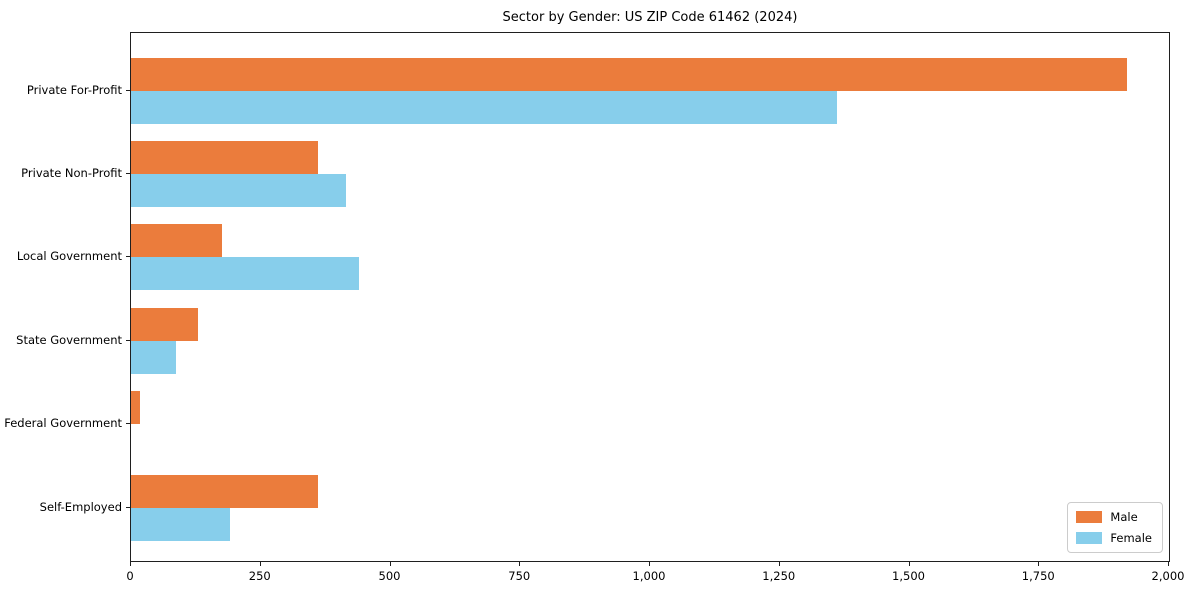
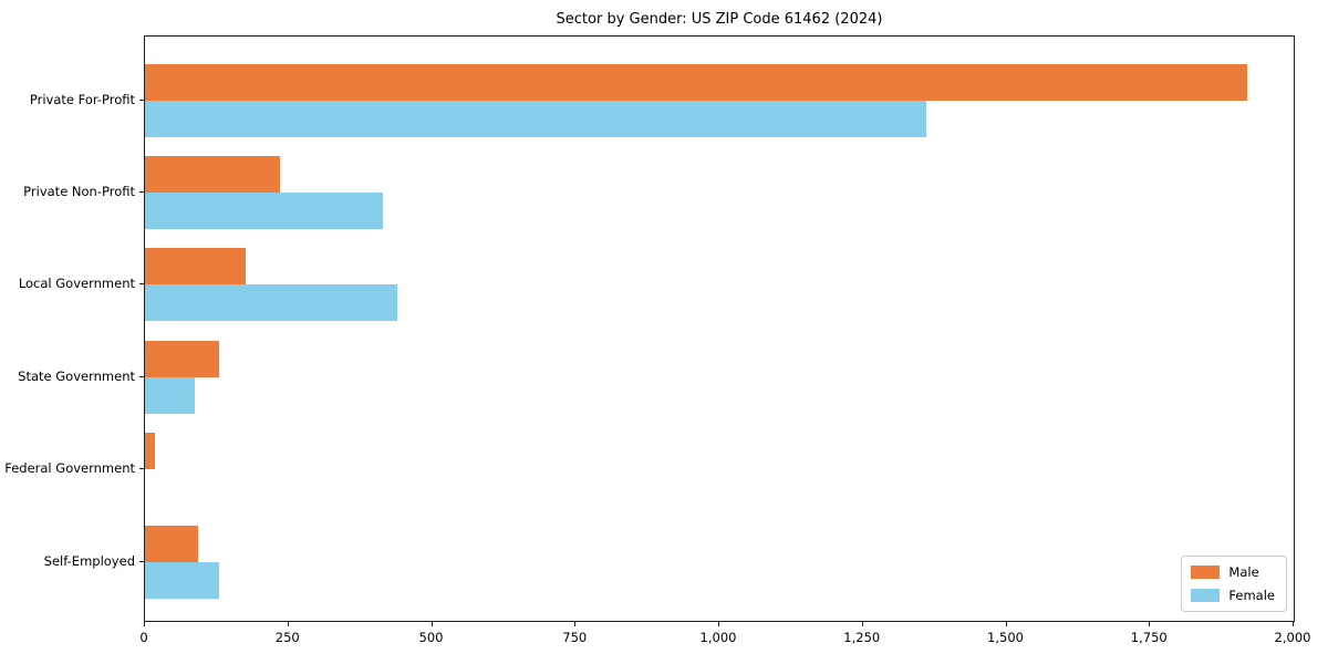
Male/Private Non-Profit: 360 -> 240
Male/Self-Employed: 360 -> 90
Female/Self-Employed: 190 -> 130
